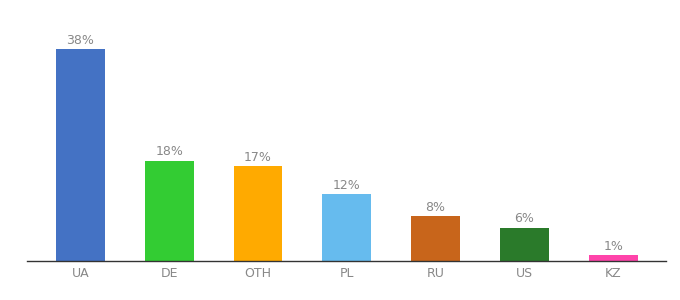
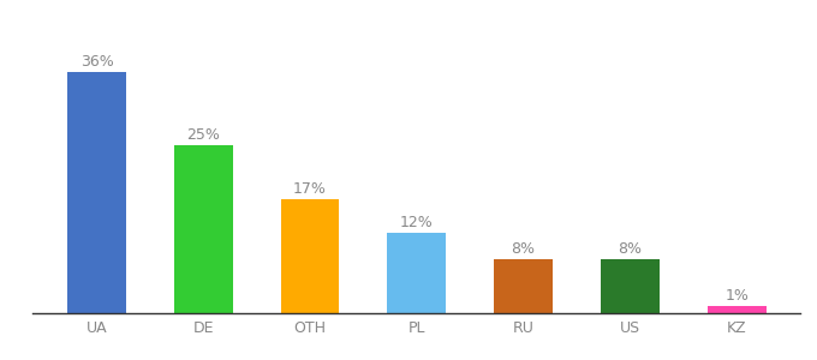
UA: 38% -> 36%
DE: 18% -> 25%
US: 6% -> 8%
